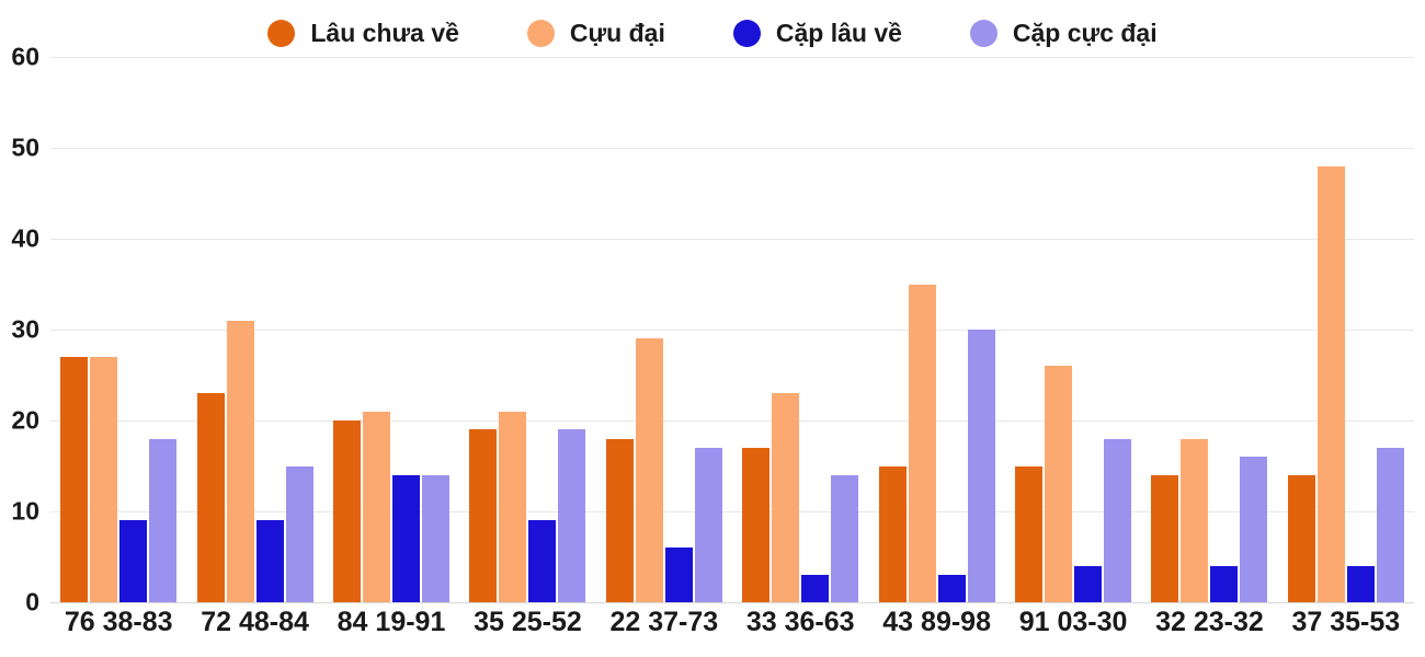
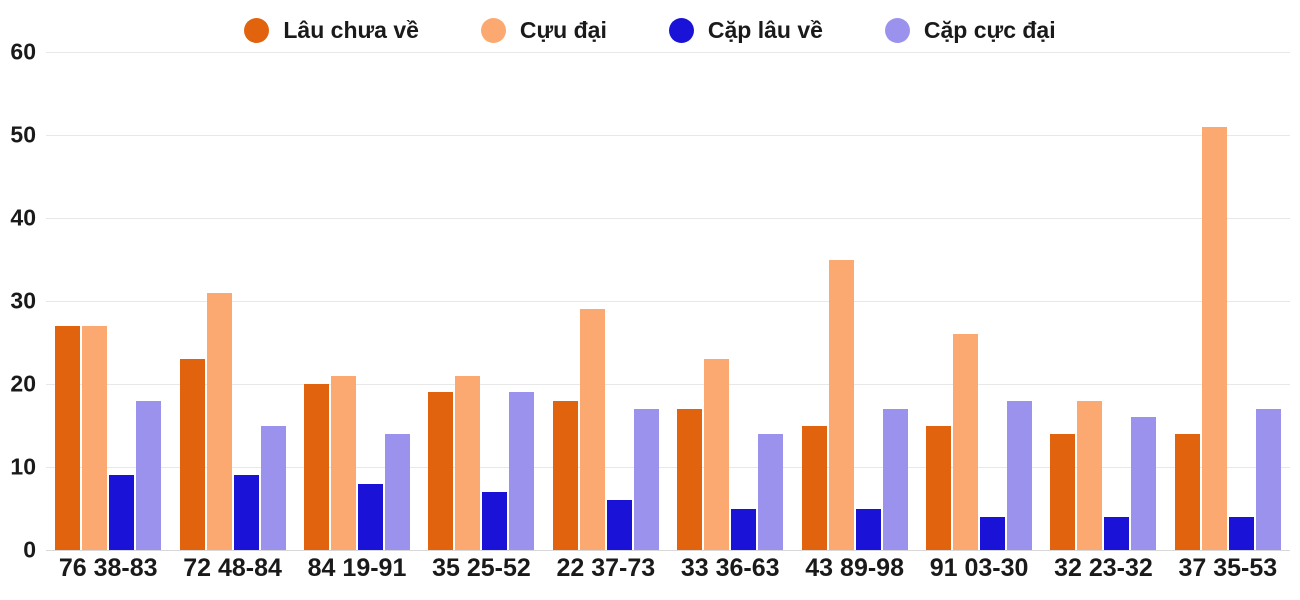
Cặp lâu về/84 19-91: 14 -> 8
Cặp lâu về/35 25-52: 9 -> 7
Cặp lâu về/33 36-63: 3 -> 5
Cặp lâu về/43 89-98: 3 -> 5
Cặp cực đại/43 89-98: 30 -> 17
Cựu đại/37 35-53: 48 -> 51
